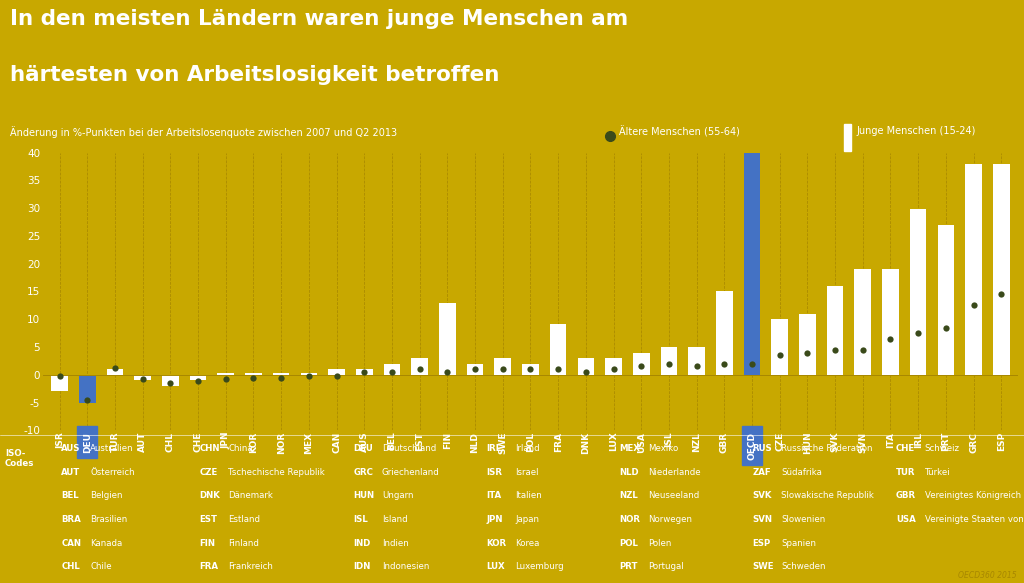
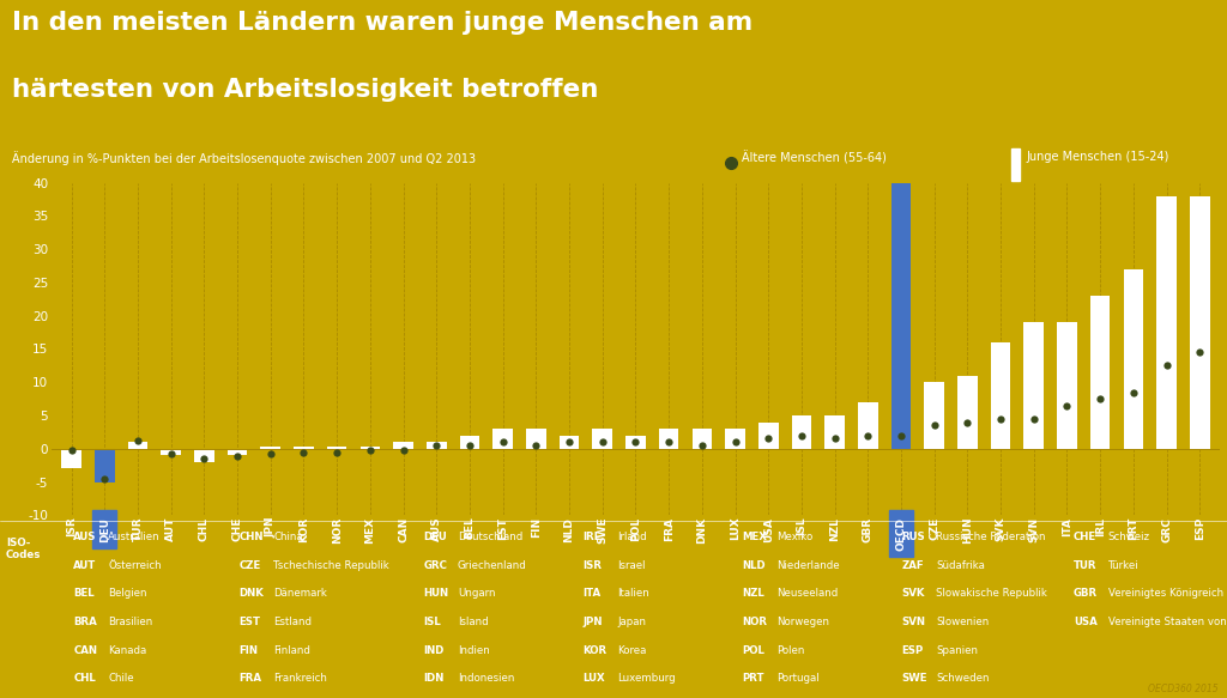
FIN: 13.0 -> 3.0
FRA: 9.2 -> 3.0
GBR: 15.0 -> 7.0
IRL: 29.8 -> 23.0
